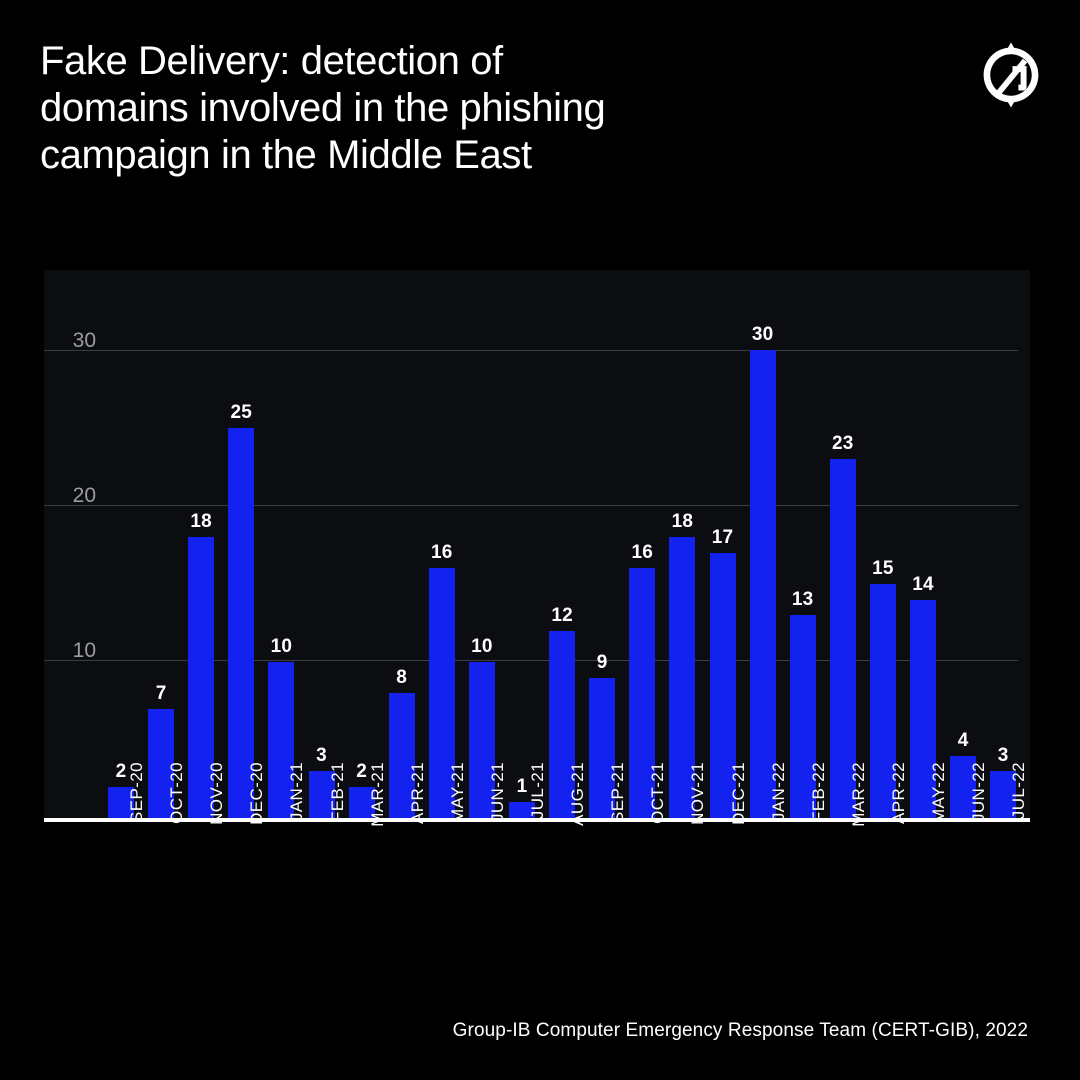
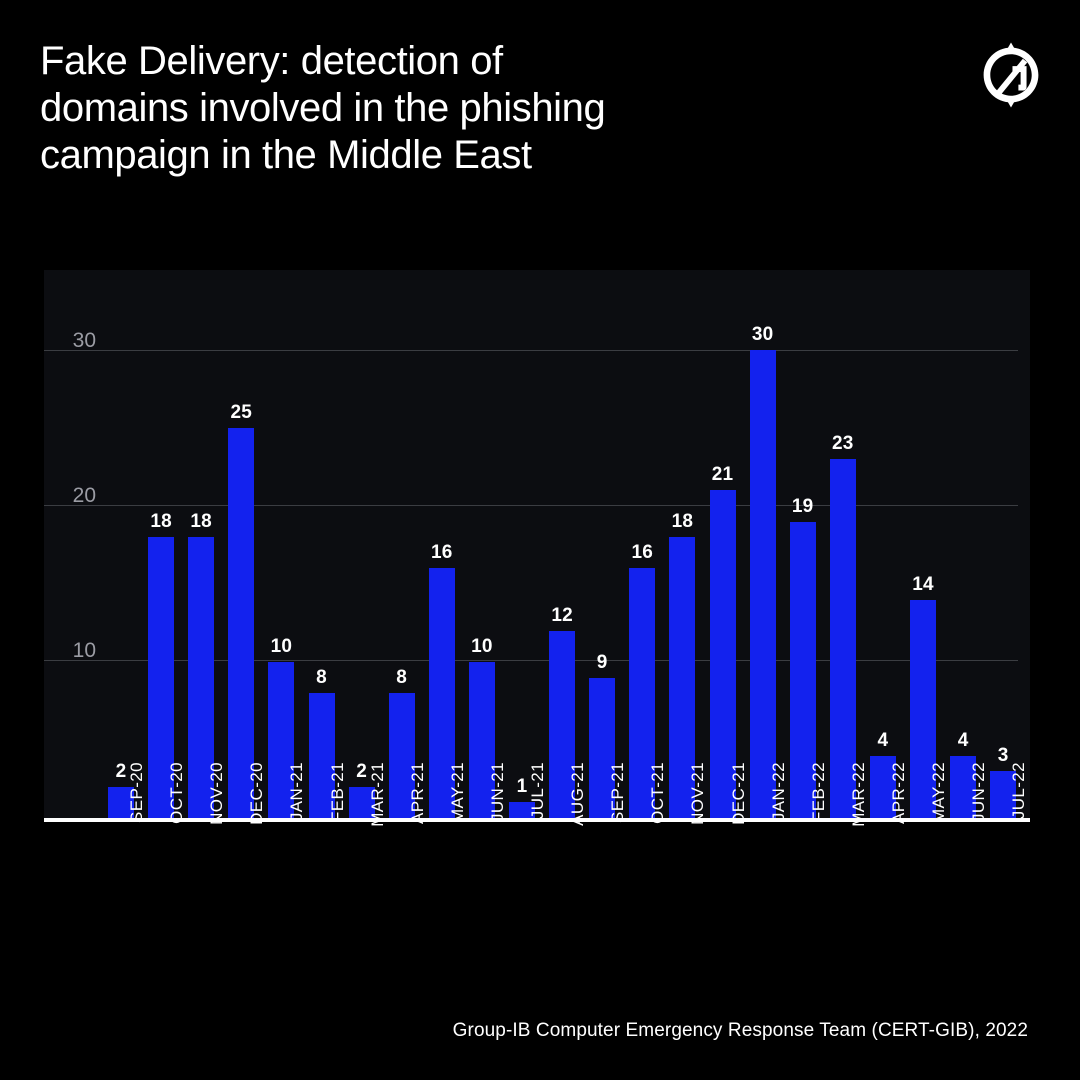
OCT-20: 7 -> 18
FEB-21: 3 -> 8
DEC-21: 17 -> 21
FEB-22: 13 -> 19
APR-22: 15 -> 4
